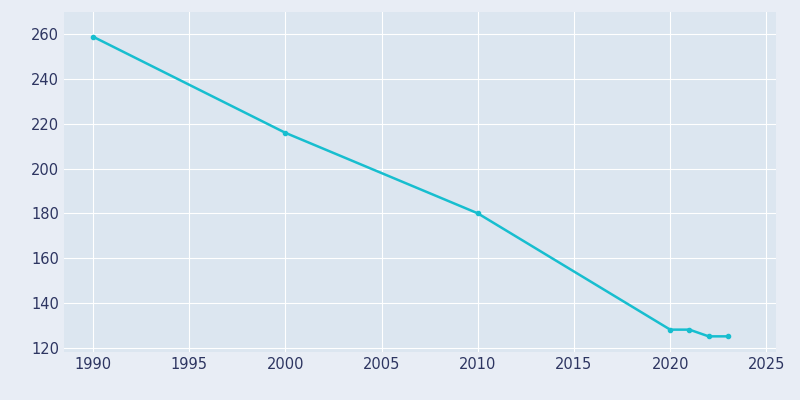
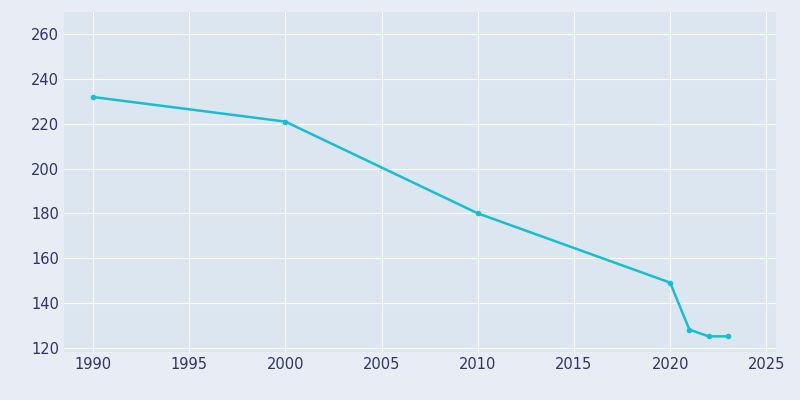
1990: 259 -> 232
2000: 216 -> 221
2020: 128 -> 149
